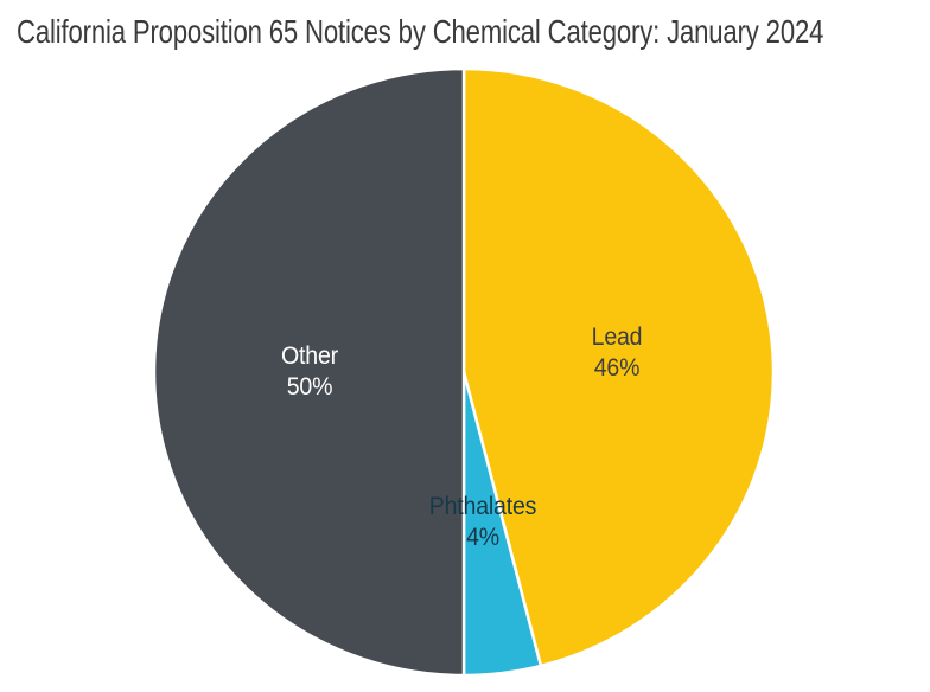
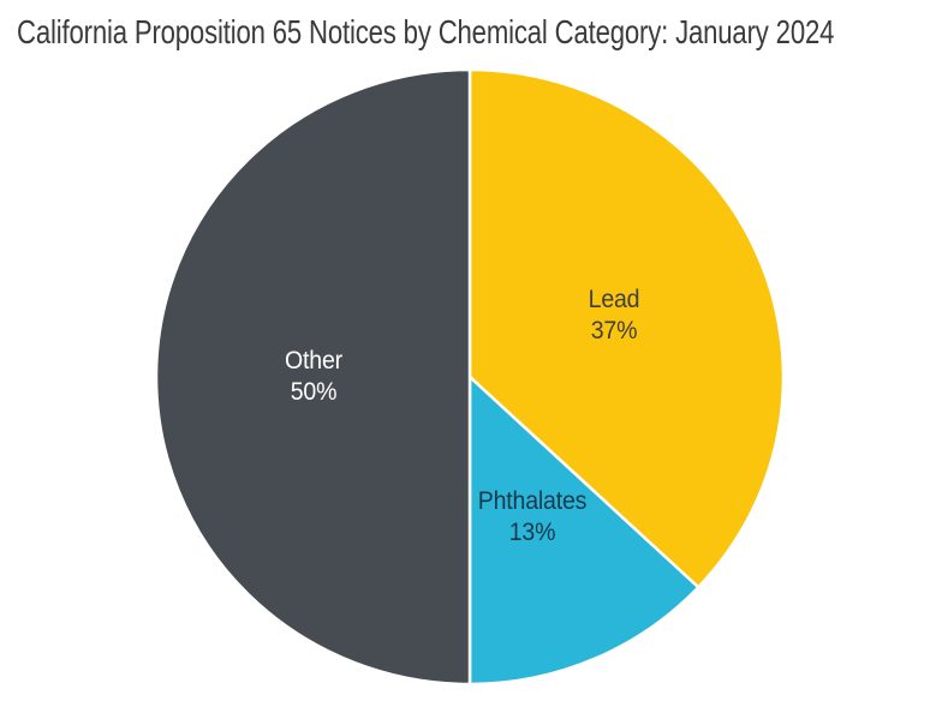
Lead: 46% -> 37%
Phthalates: 4% -> 13%
